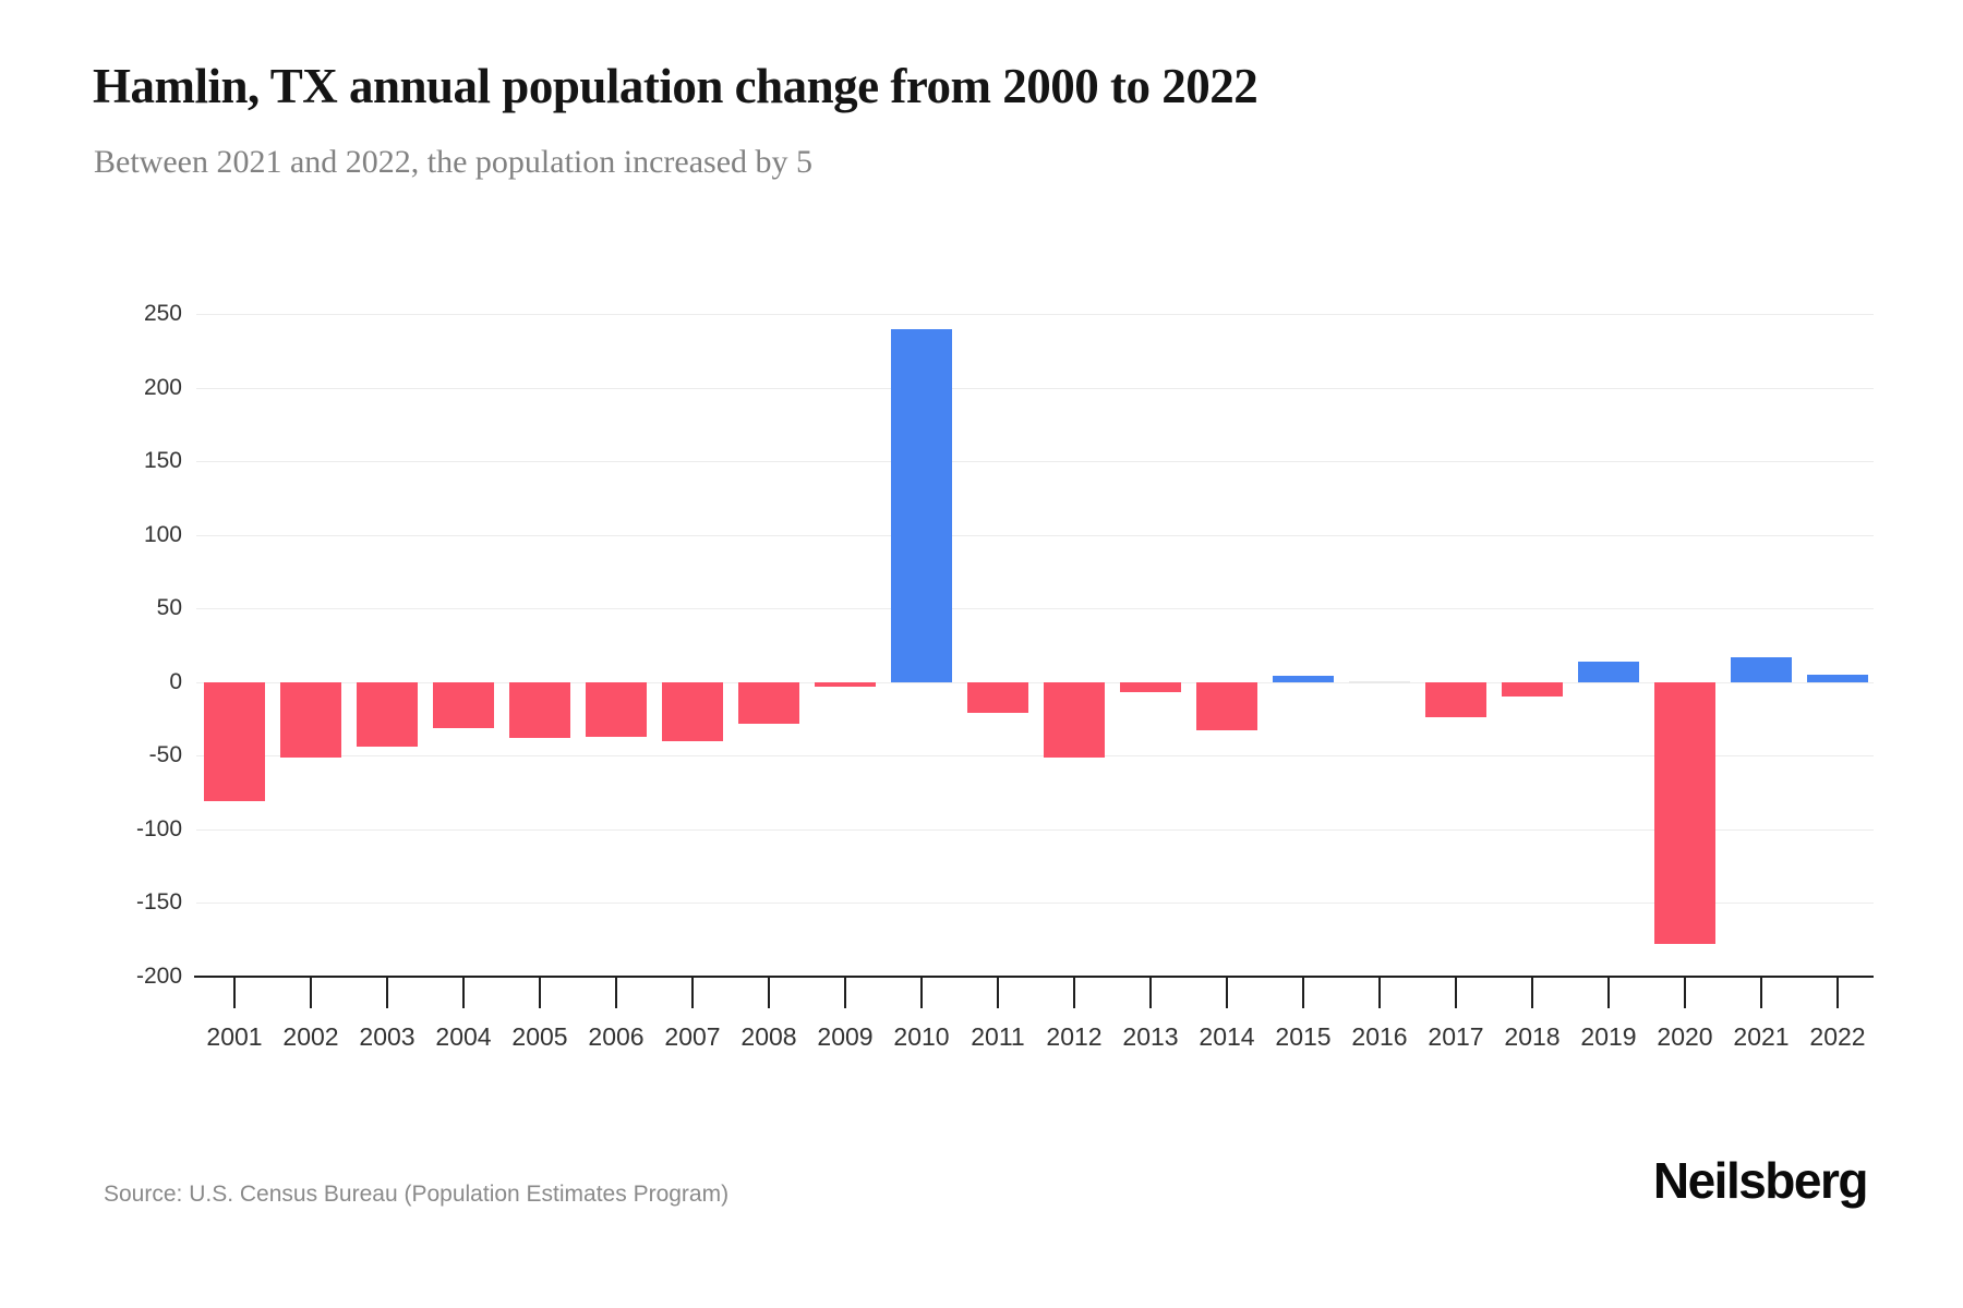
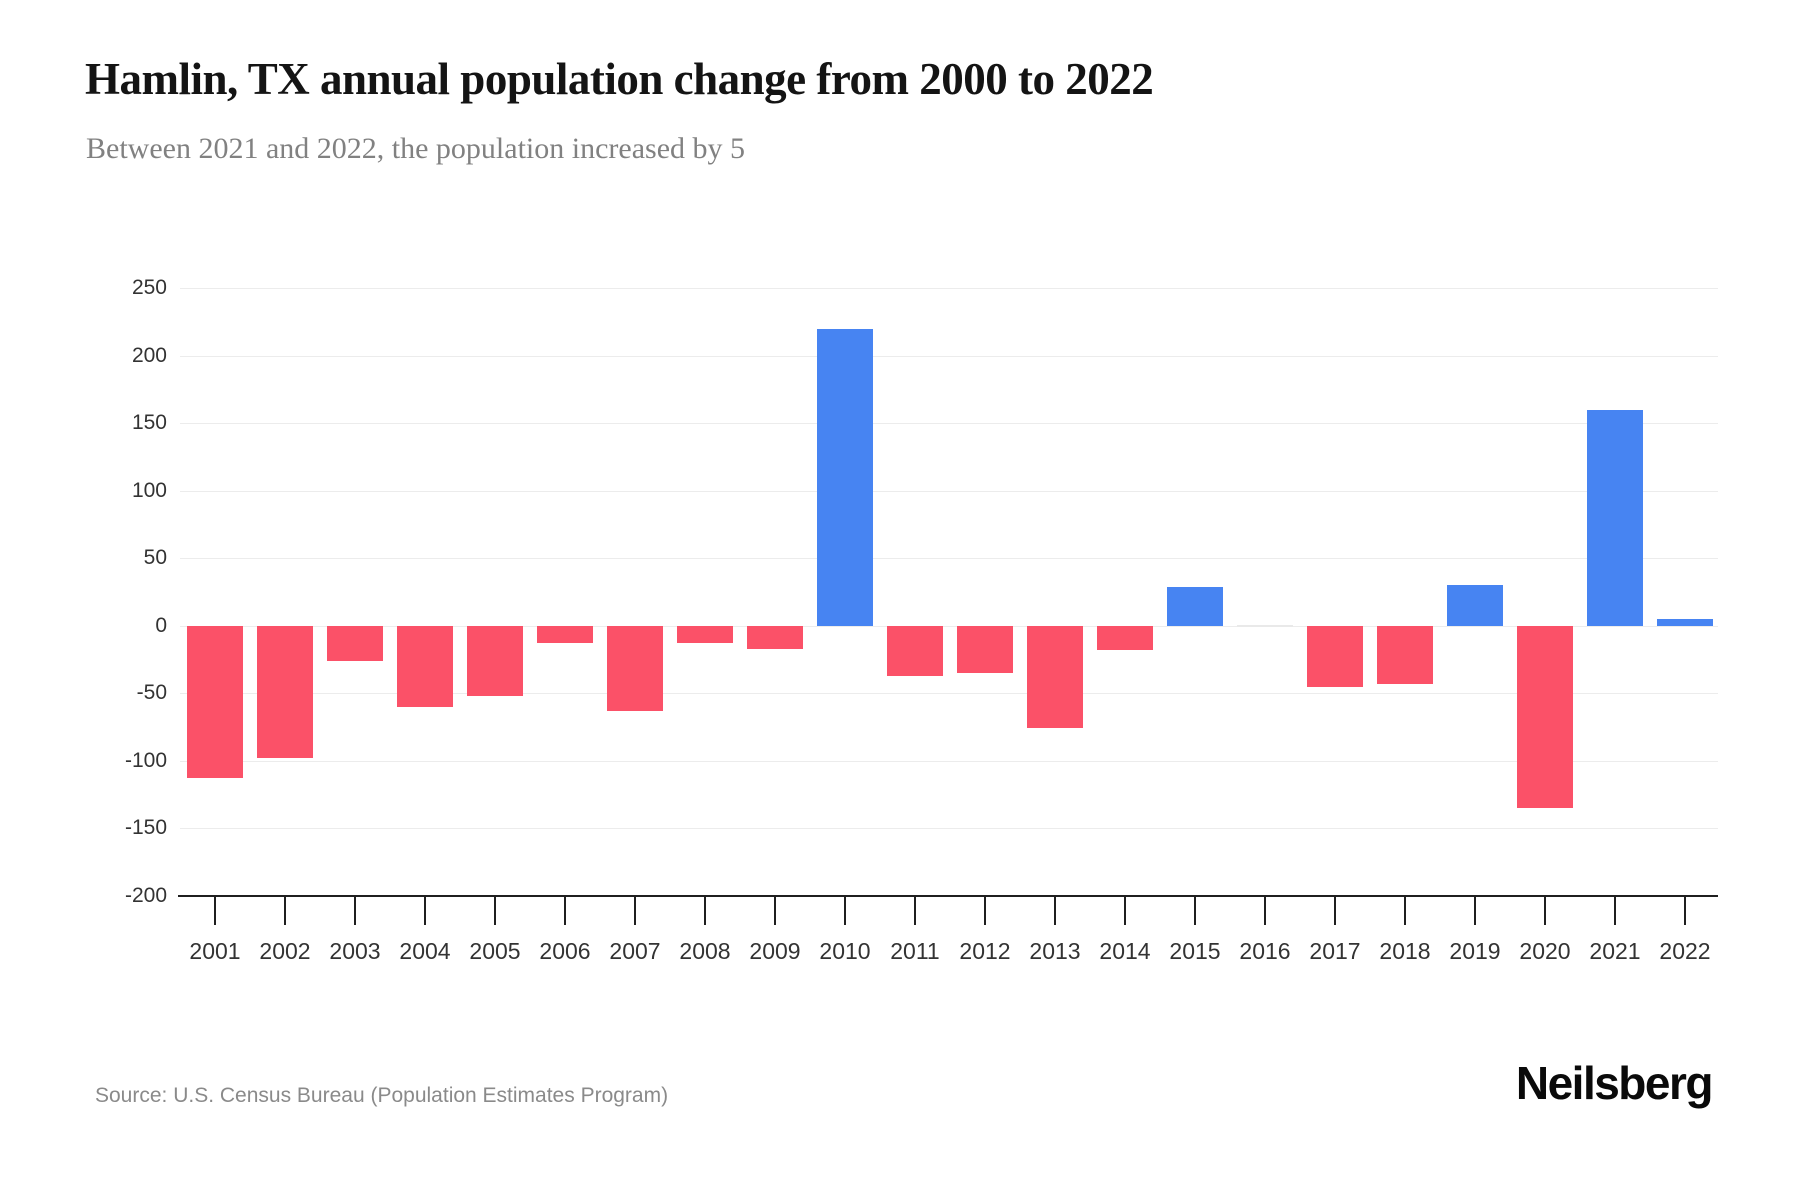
2001: -81 -> -113
2002: -51 -> -98
2003: -44 -> -26
2004: -31 -> -60
2005: -38 -> -52
2006: -37 -> -13
2007: -40 -> -63
2008: -28 -> -13
2009: -3 -> -17
2010: 240 -> 220
2011: -21 -> -37
2012: -51 -> -35
2013: -7 -> -76
2014: -33 -> -18
2015: 4 -> 29
2017: -24 -> -45
2018: -10 -> -43
2019: 14 -> 30
2020: -178 -> -135
2021: 17 -> 160
